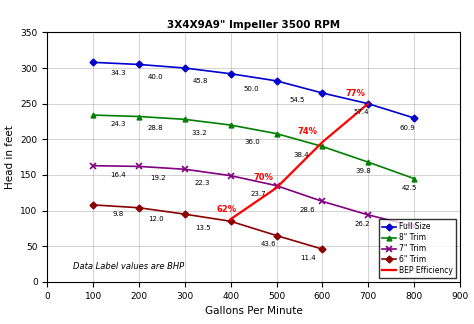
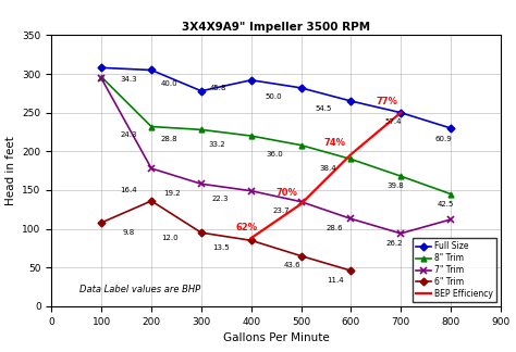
8" Trim/100: 234 -> 296
7" Trim/100: 163 -> 294
7" Trim/200: 162 -> 178
6" Trim/200: 104 -> 136
Full Size/300: 300 -> 278
7" Trim/800: 78 -> 112
